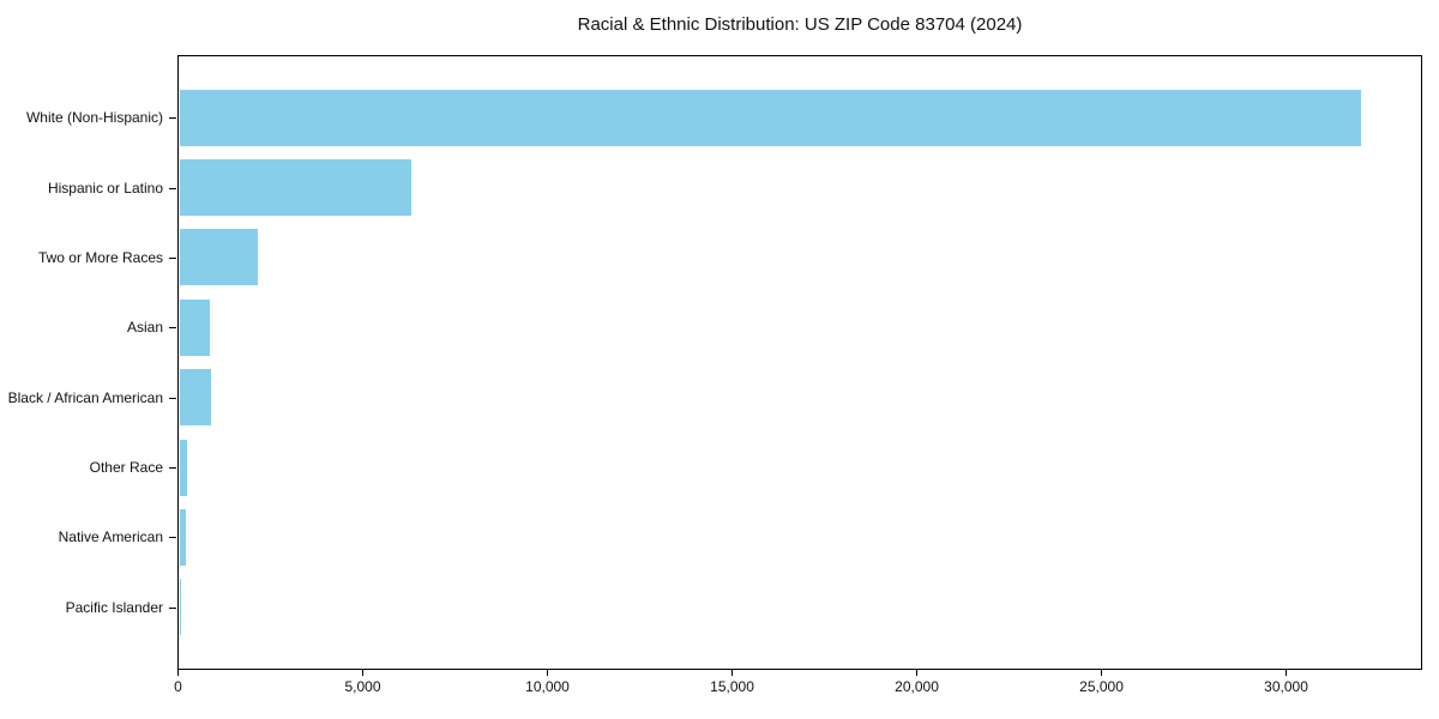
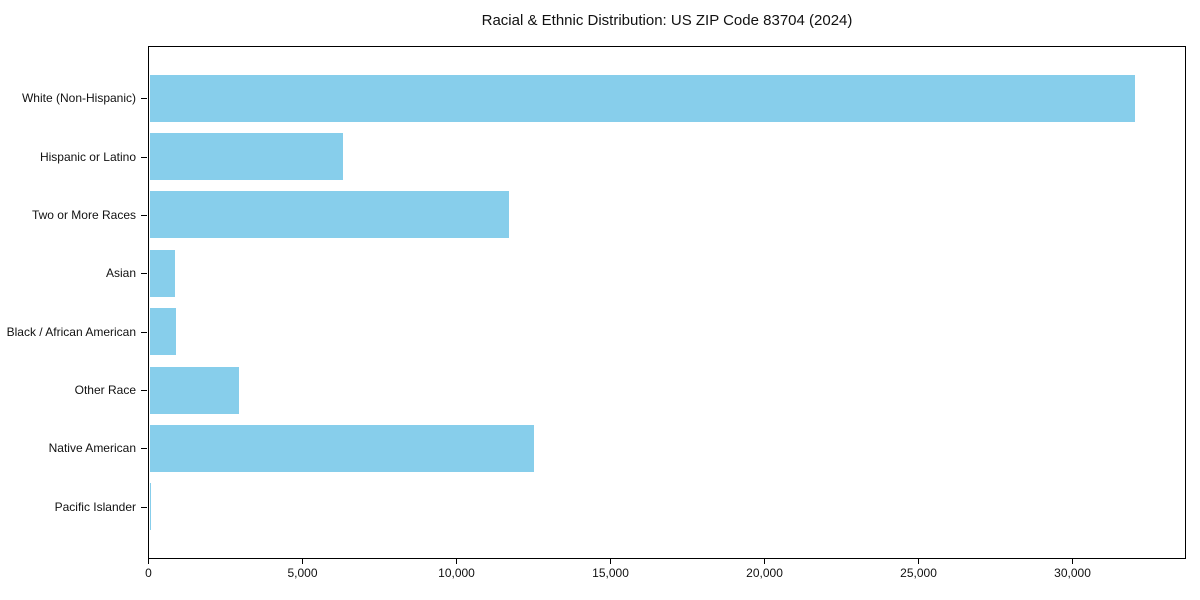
Two or More Races: 2100 -> 11700
Other Race: 200 -> 2900
Native American: 200 -> 12500
